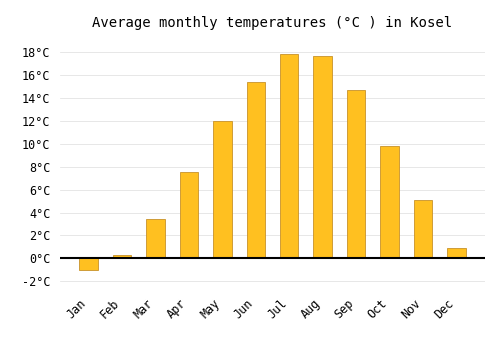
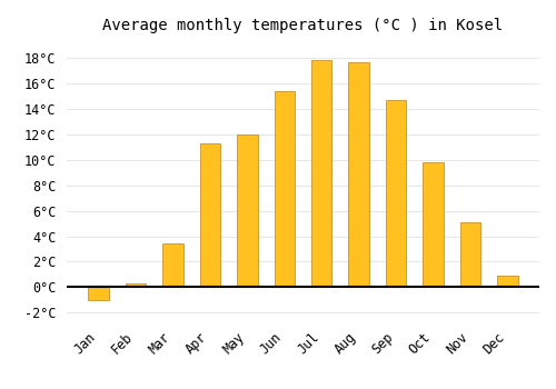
Apr: 7.5°C -> 11.3°C
